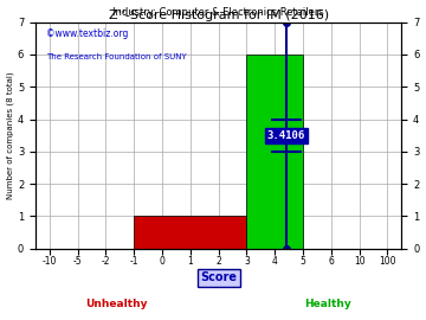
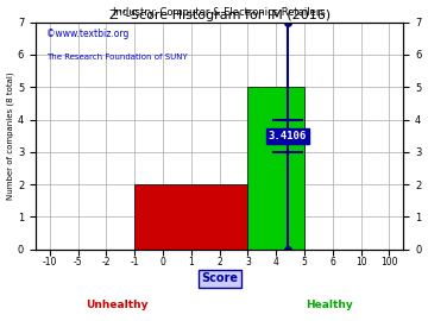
1: 1 -> 2
4: 6 -> 5
